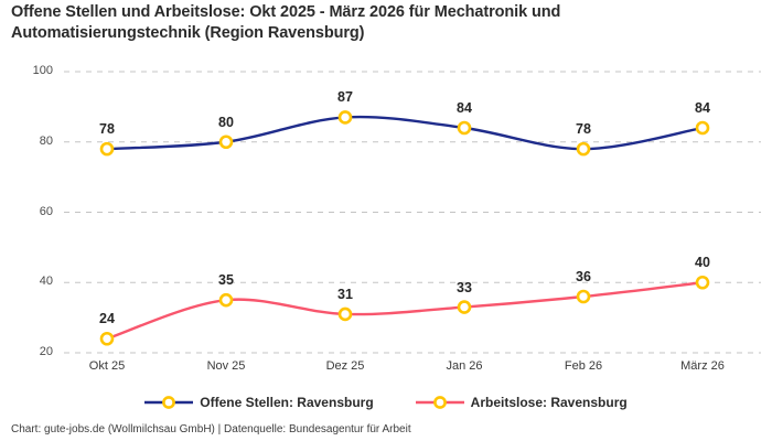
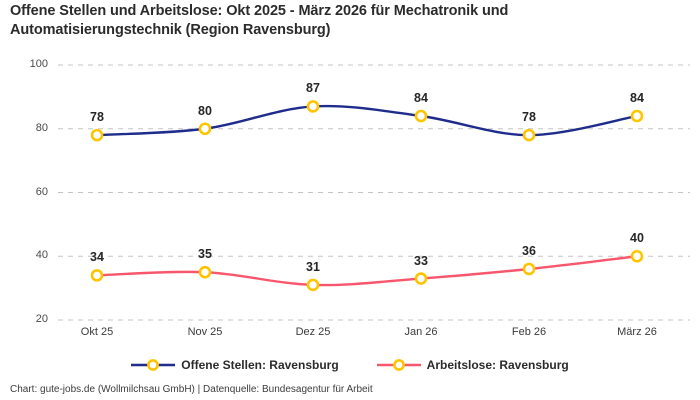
Arbeitslose: Ravensburg/Okt 25: 24 -> 34
